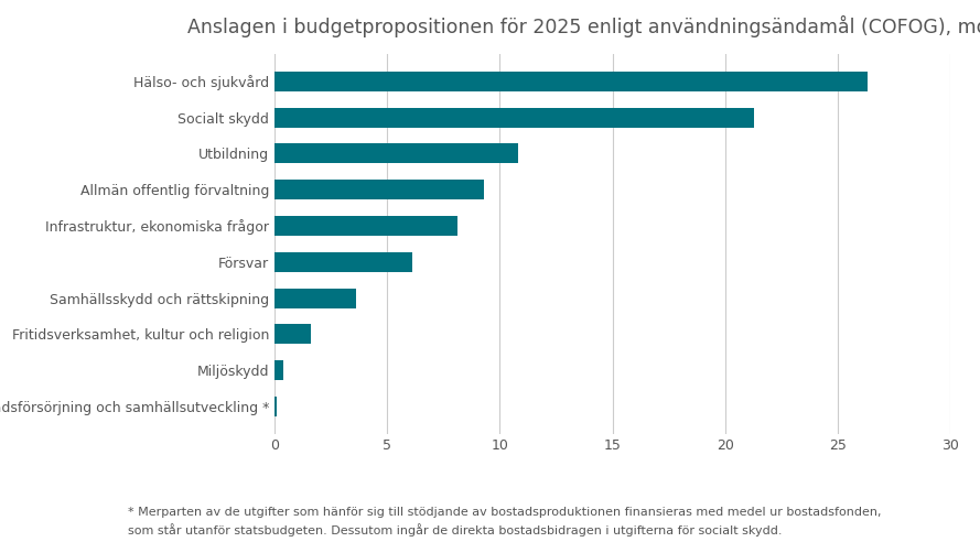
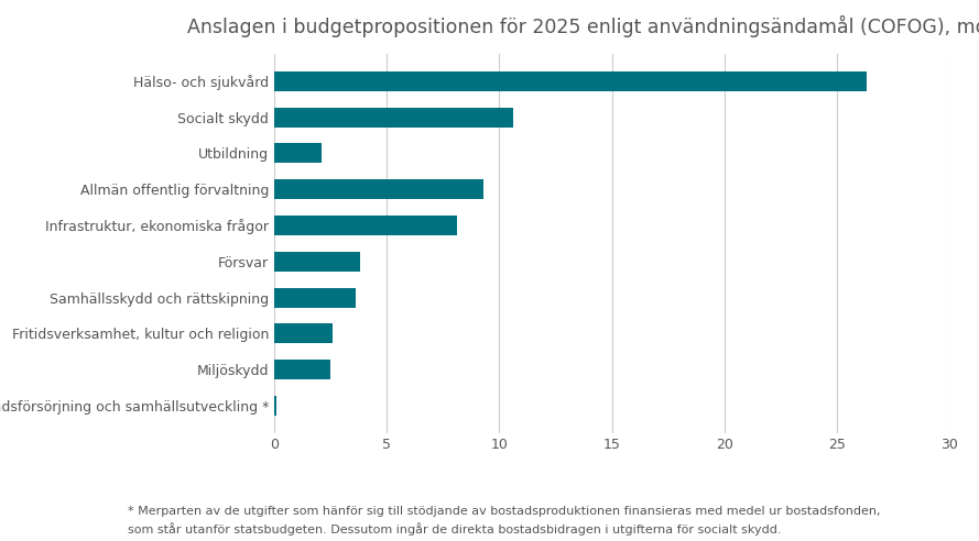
Socialt skydd: 21.3 -> 10.6
Utbildning: 10.8 -> 2.1
Försvar: 6.1 -> 3.8
Fritidsverksamhet, kultur och religion: 1.6 -> 2.6
Miljöskydd: 0.4 -> 2.5
